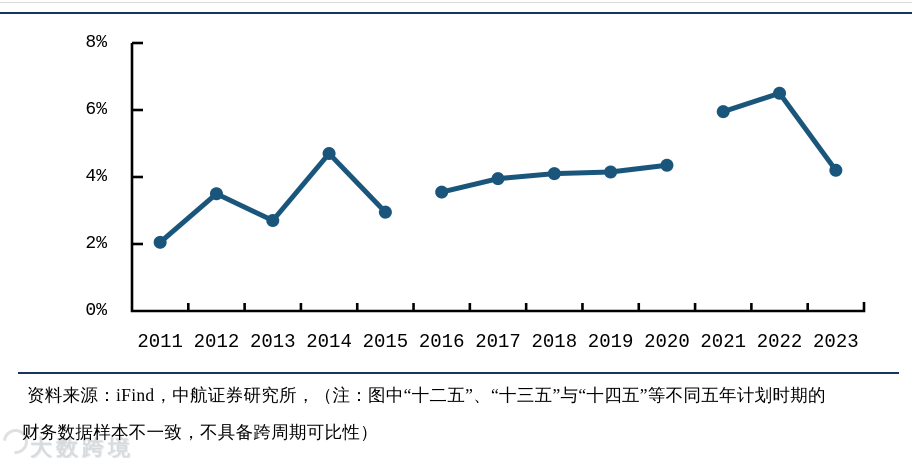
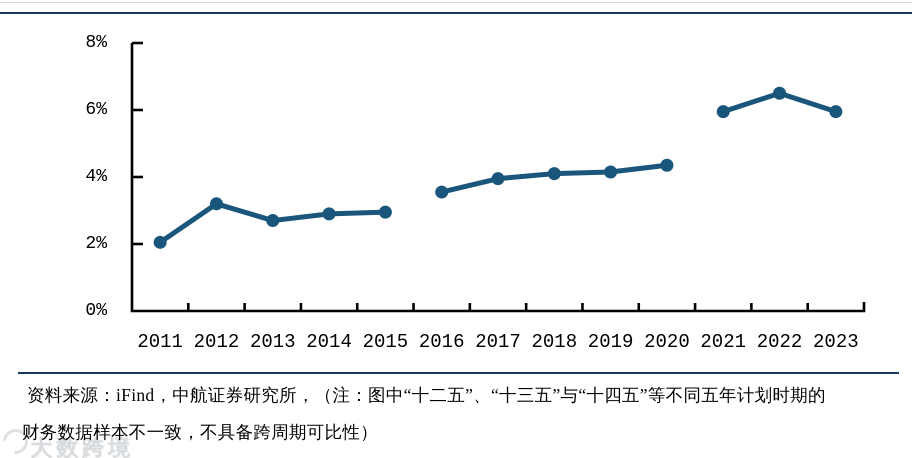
2012: 3.5% -> 3.2%
2014: 4.7% -> 2.9%
2023: 4.2% -> 6.0%
